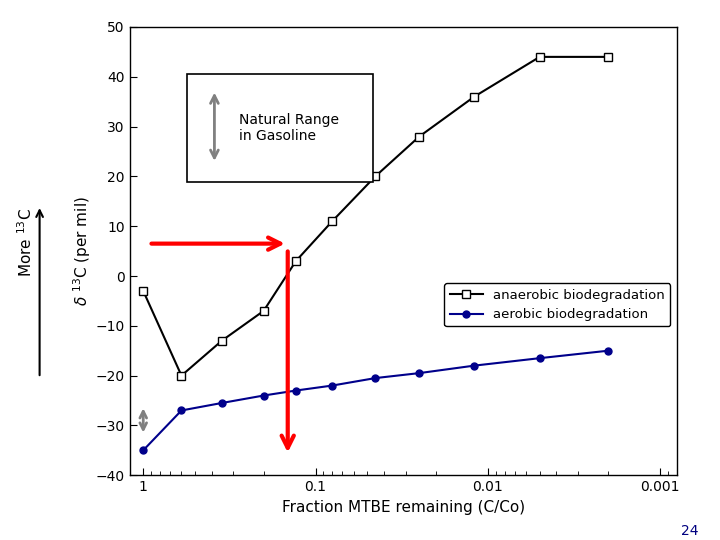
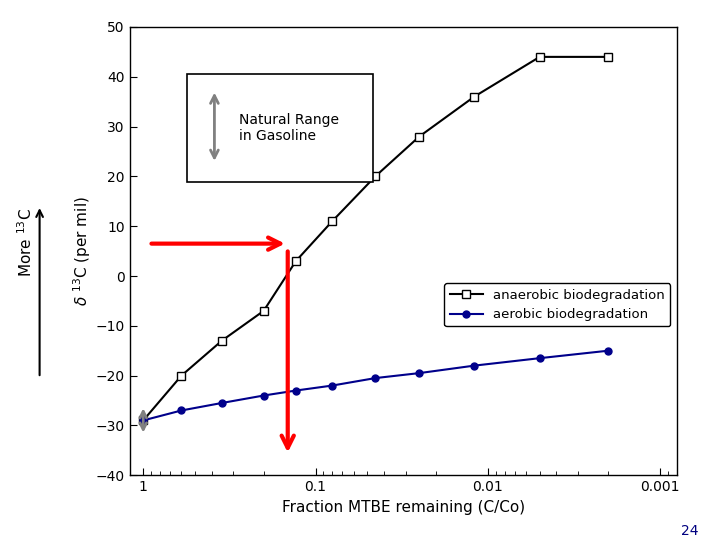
anaerobic biodegradation/1: -3 -> -29
aerobic biodegradation/1: -35.0 -> -29.0
